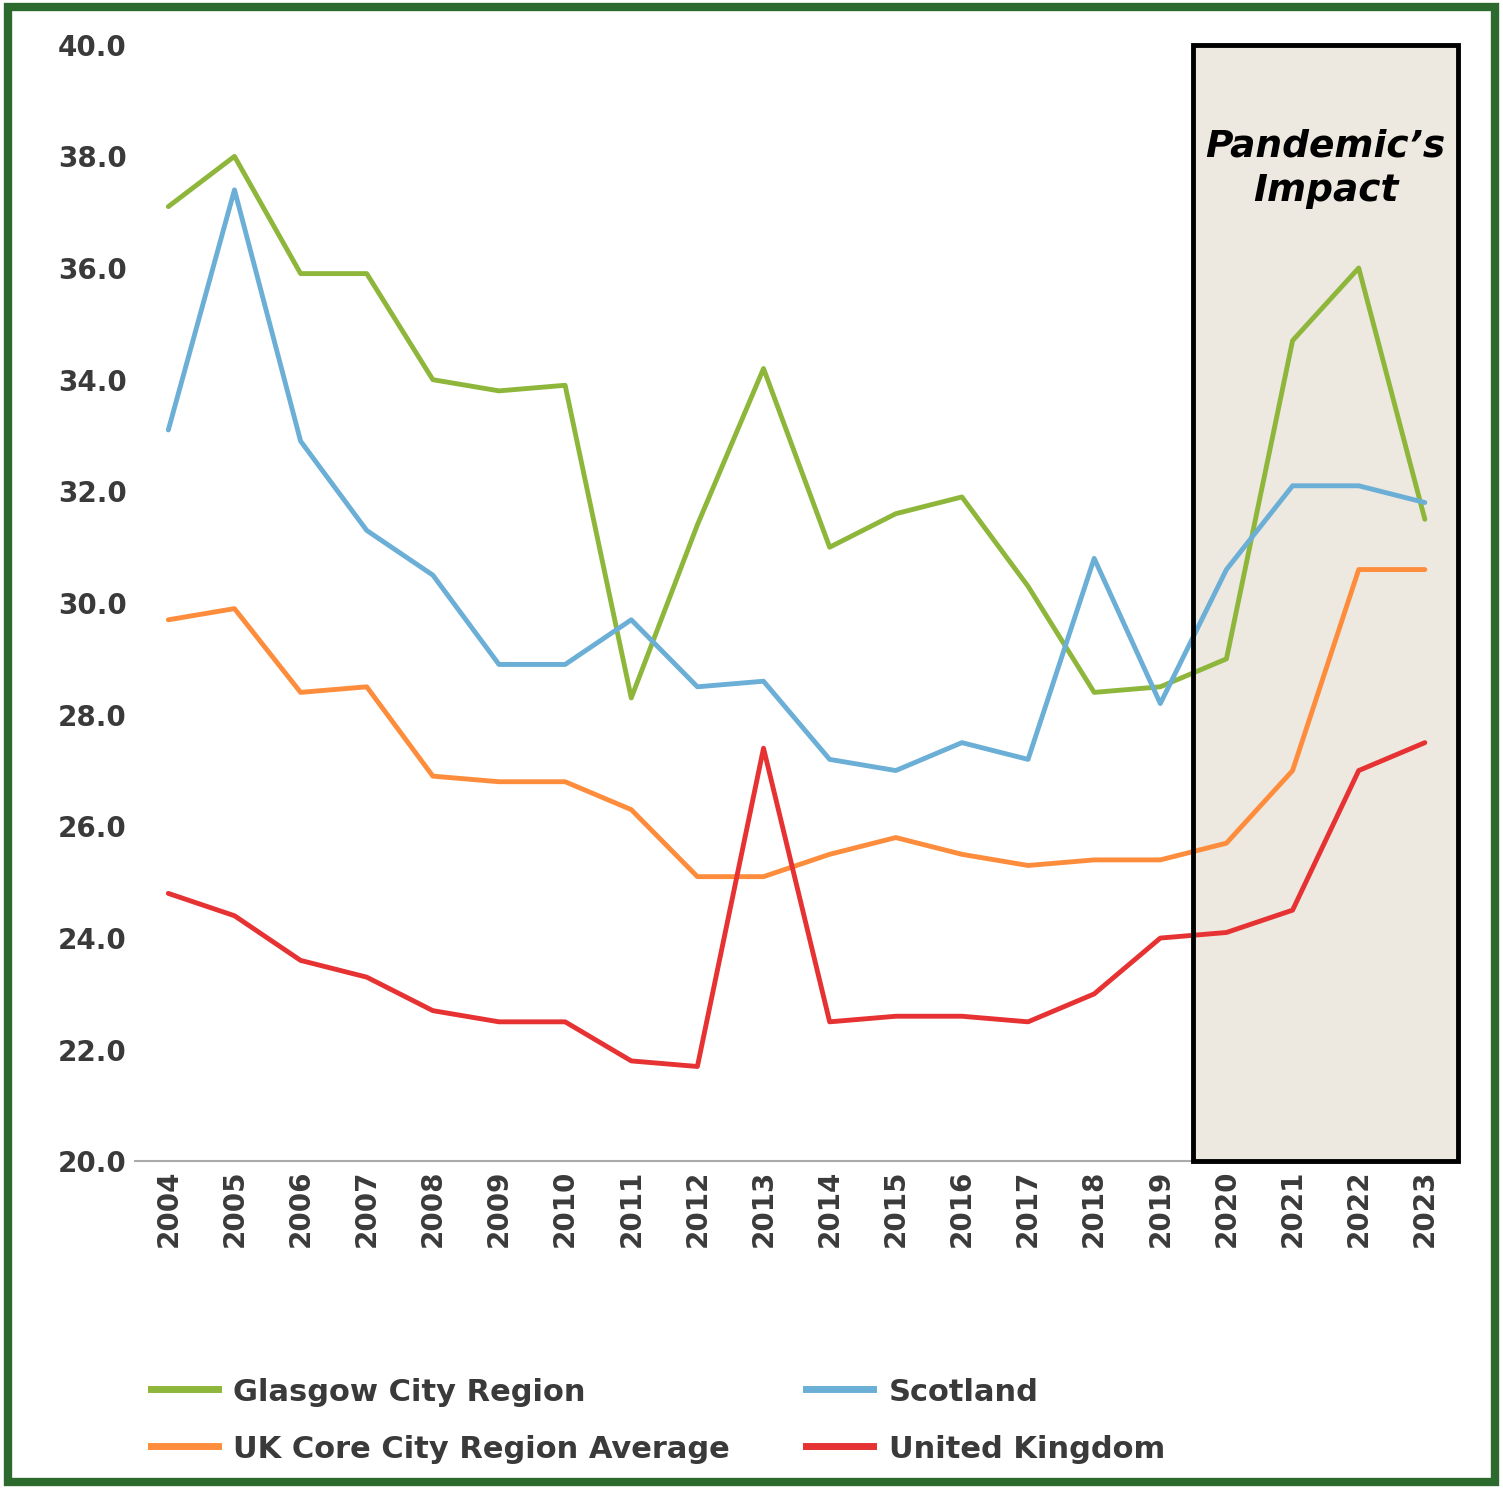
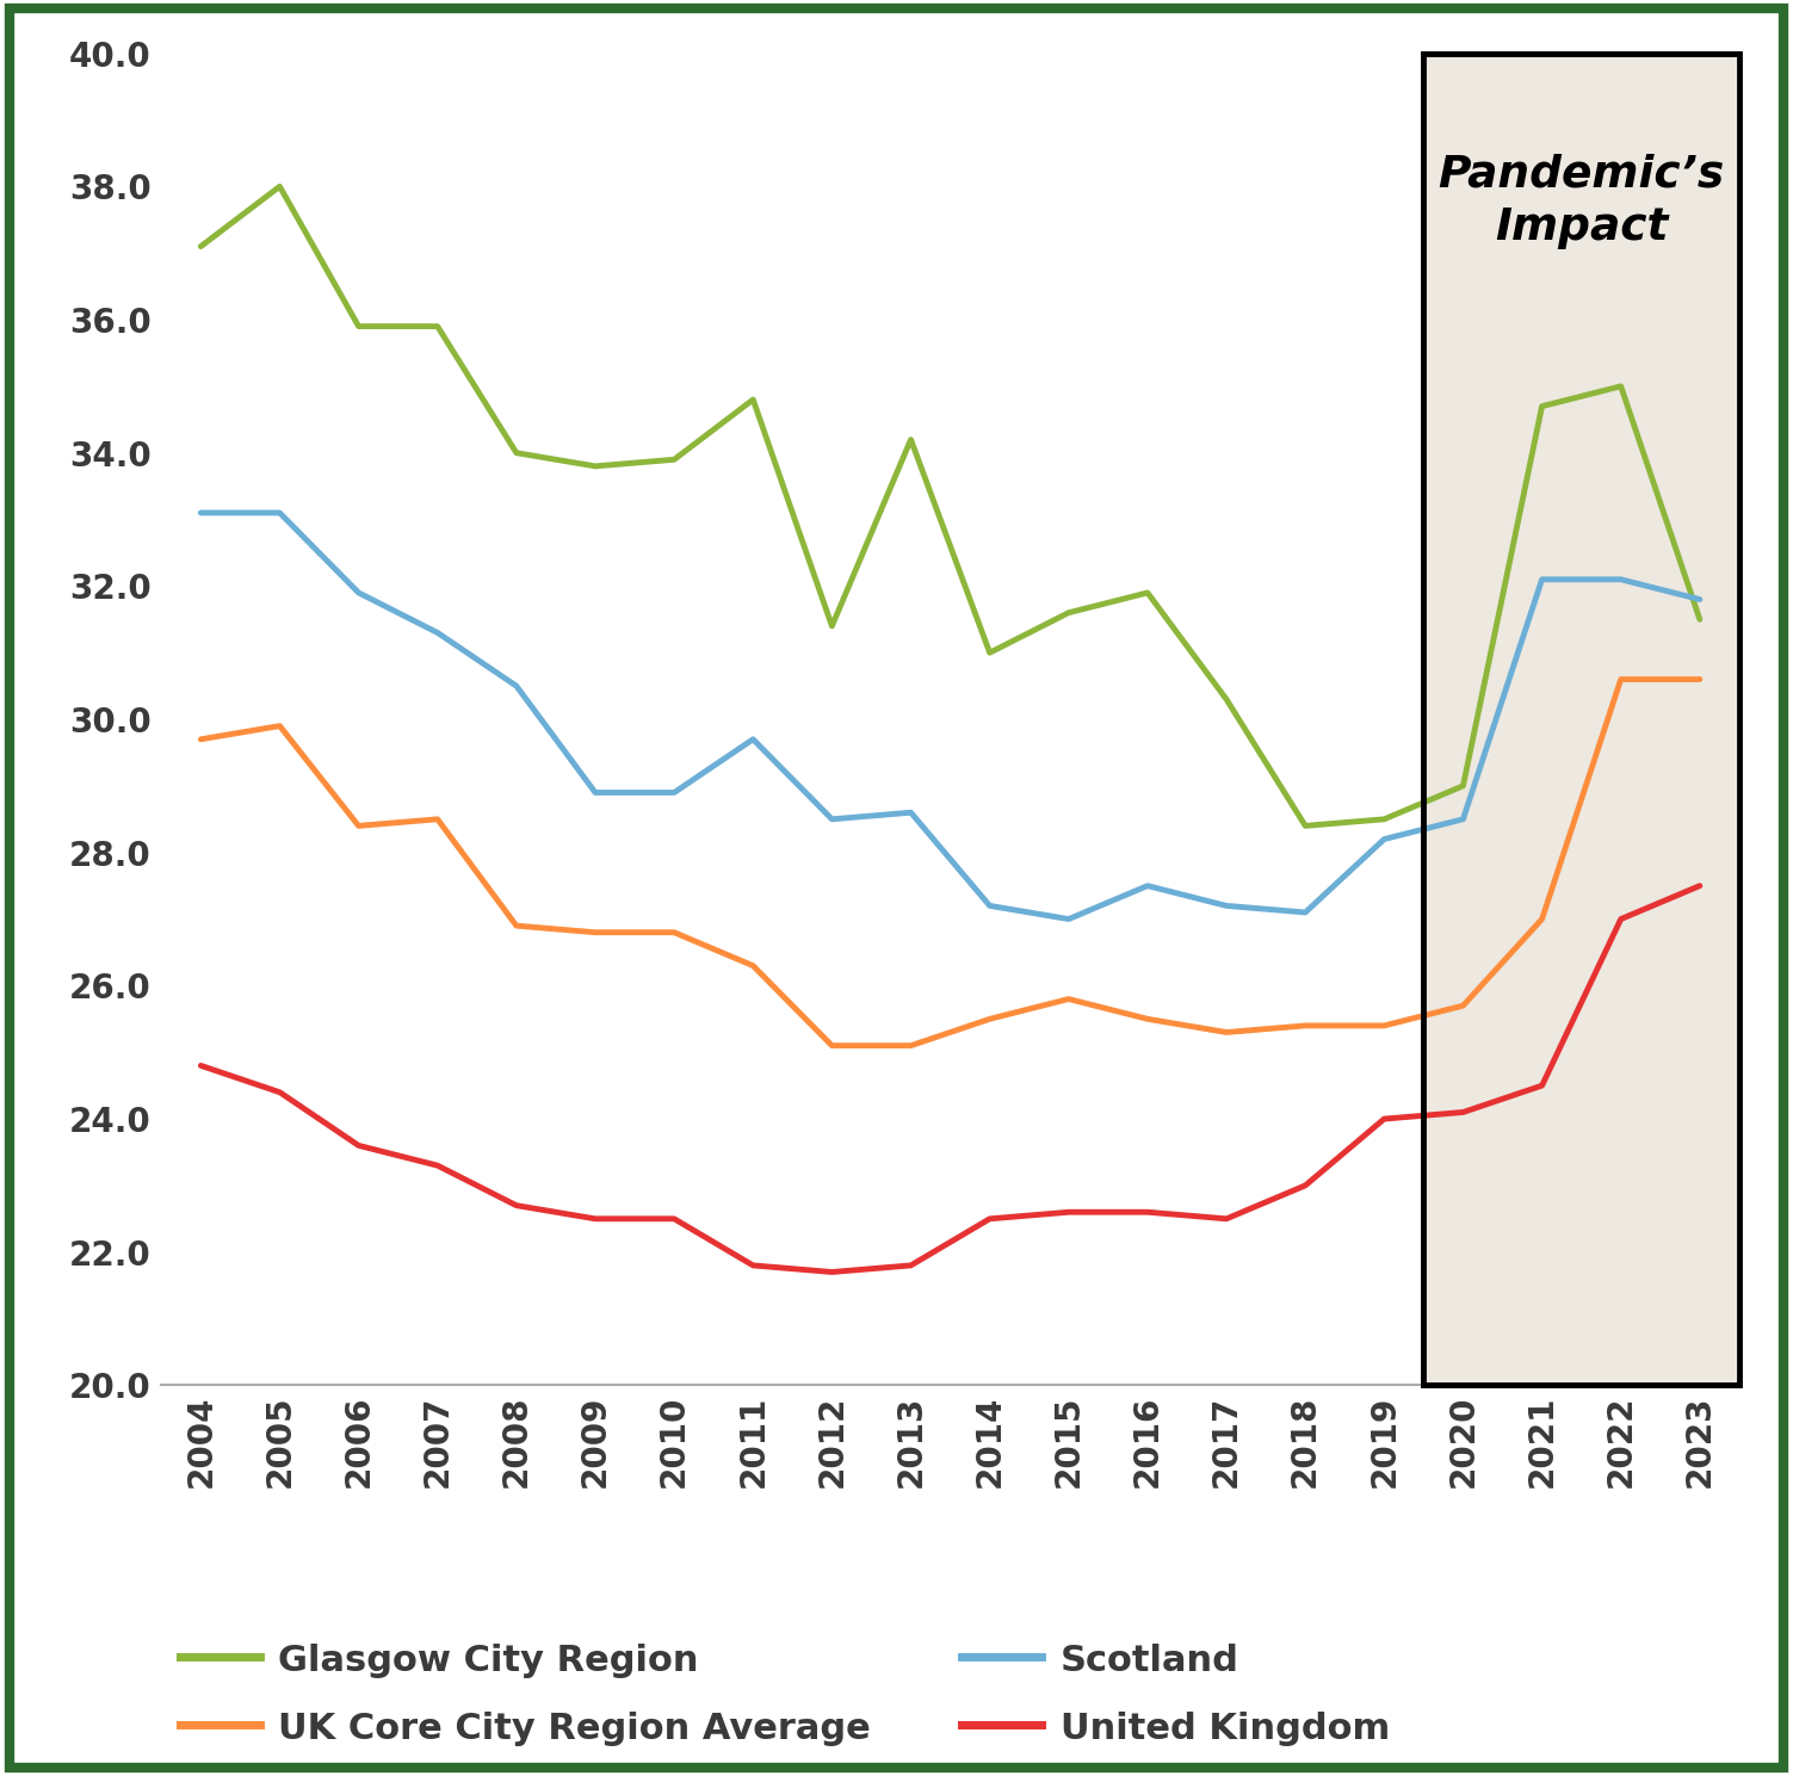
Scotland/2005: 37.4 -> 33.1
Scotland/2006: 32.9 -> 31.9
Glasgow City Region/2011: 28.3 -> 34.8
United Kingdom/2013: 27.4 -> 21.8
Scotland/2018: 30.8 -> 27.1
Scotland/2020: 30.6 -> 28.5
Glasgow City Region/2022: 36.0 -> 35.0
